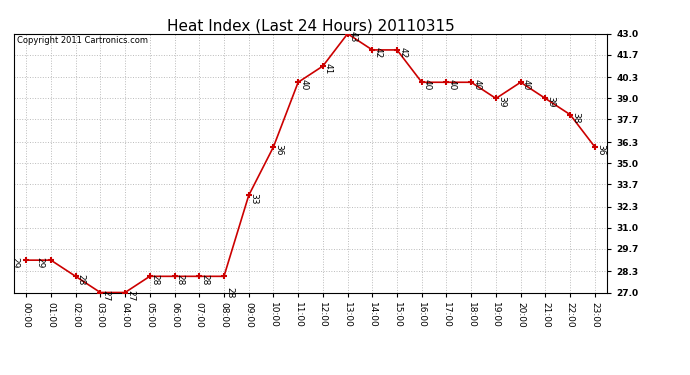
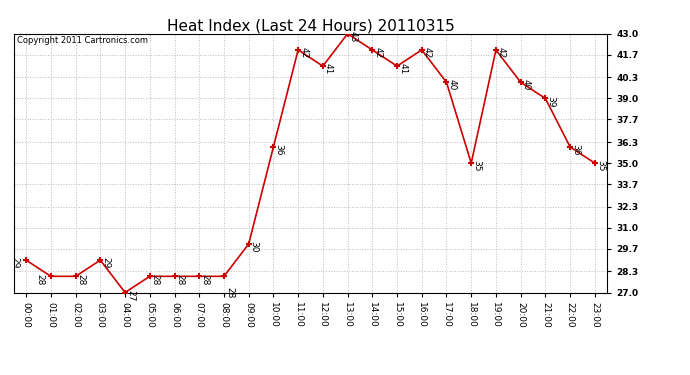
01:00: 29 -> 28
03:00: 27 -> 29
09:00: 33 -> 30
11:00: 40 -> 42
15:00: 42 -> 41
16:00: 40 -> 42
18:00: 40 -> 35
19:00: 39 -> 42
22:00: 38 -> 36
23:00: 36 -> 35
